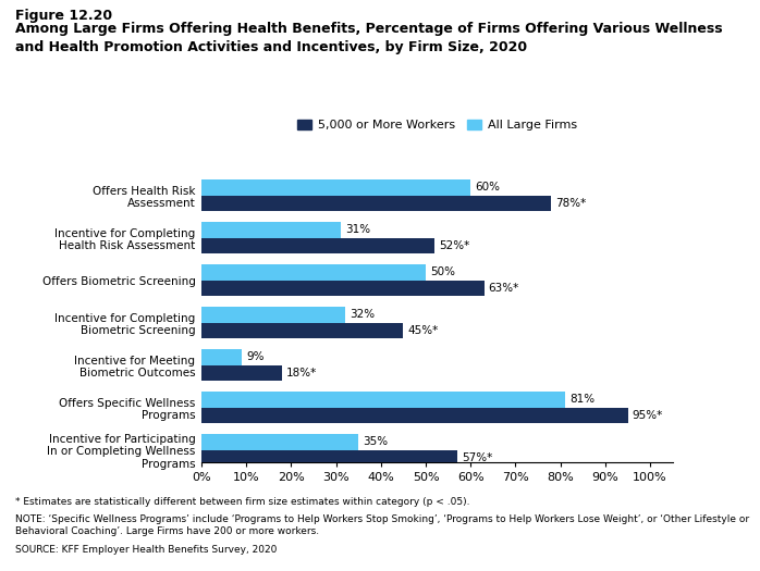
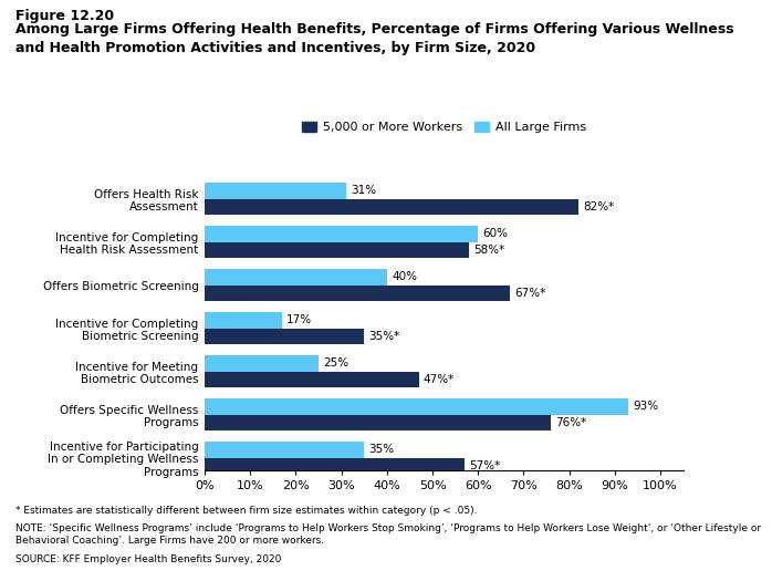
All Large Firms/Offers Health Risk Assessment: 60% -> 31%
5,000 or More Workers/Offers Health Risk Assessment: 78%* -> 82%*
All Large Firms/Incentive for Completing Health Risk Assessment: 31% -> 60%
5,000 or More Workers/Incentive for Completing Health Risk Assessment: 52%* -> 58%*
All Large Firms/Offers Biometric Screening: 50% -> 40%
5,000 or More Workers/Offers Biometric Screening: 63%* -> 67%*
All Large Firms/Incentive for Completing Biometric Screening: 32% -> 17%
5,000 or More Workers/Incentive for Completing Biometric Screening: 45%* -> 35%*
All Large Firms/Incentive for Meeting Biometric Outcomes: 9% -> 25%
5,000 or More Workers/Incentive for Meeting Biometric Outcomes: 18%* -> 47%*
All Large Firms/Offers Specific Wellness Programs: 81% -> 93%
5,000 or More Workers/Offers Specific Wellness Programs: 95%* -> 76%*
